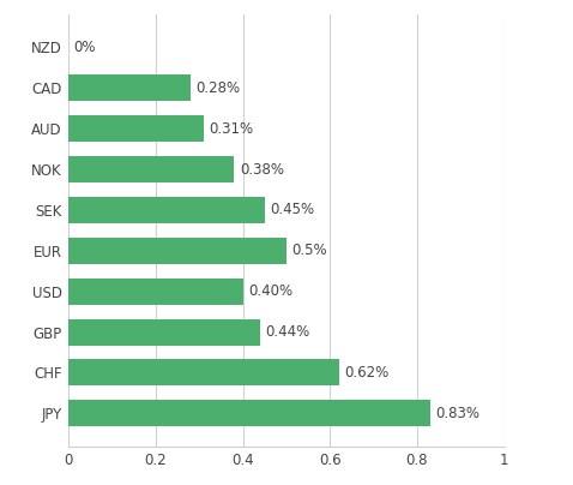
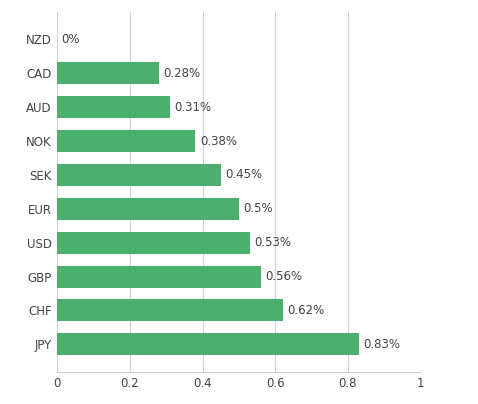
USD: 0.40% -> 0.53%
GBP: 0.44% -> 0.56%
